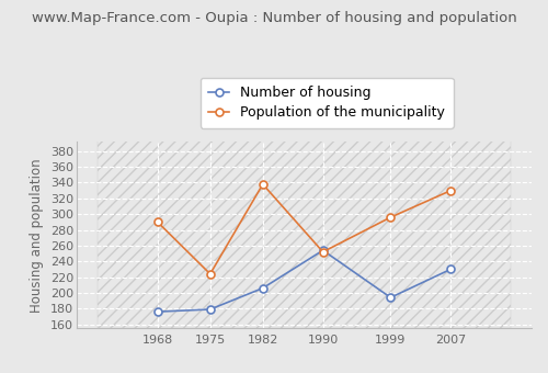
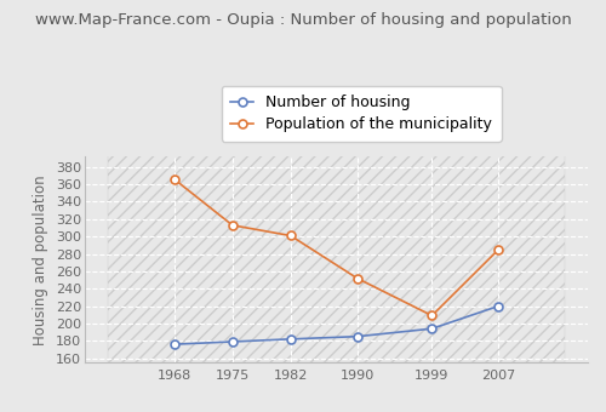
Population of the municipality/1968: 290 -> 366
Population of the municipality/1975: 224 -> 313
Number of housing/1982: 206 -> 182
Population of the municipality/1982: 338 -> 301
Number of housing/1990: 254 -> 185
Population of the municipality/1999: 296 -> 209
Number of housing/2007: 230 -> 220
Population of the municipality/2007: 330 -> 285
